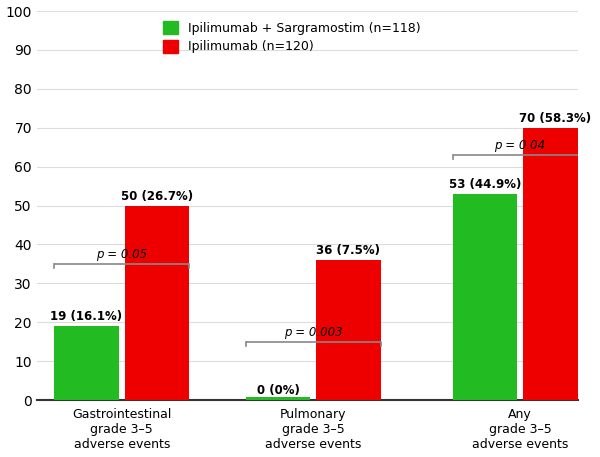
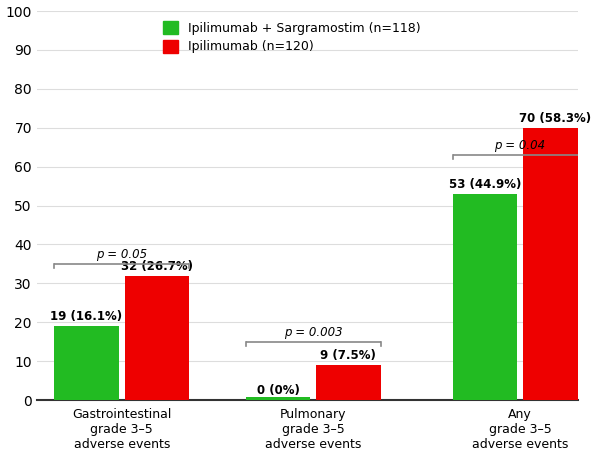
Ipilimumab (n=120)/Gastrointestinal grade 3–5 adverse events: 50 -> 32
Ipilimumab (n=120)/Pulmonary grade 3–5 adverse events: 36 -> 9
